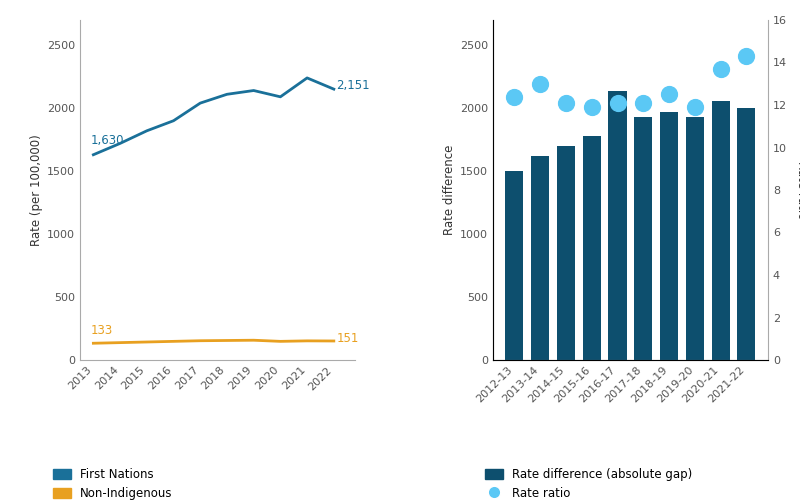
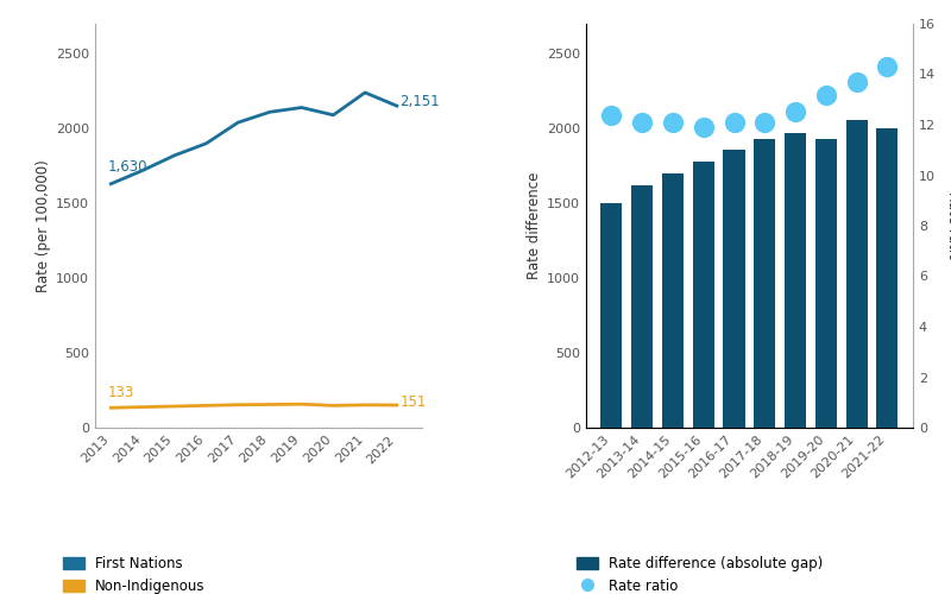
Rate ratio/2013-14: 13.0 -> 12.1
Rate difference (absolute gap)/2016-17: 2140 -> 1860
Rate ratio/2019-20: 11.9 -> 13.2
